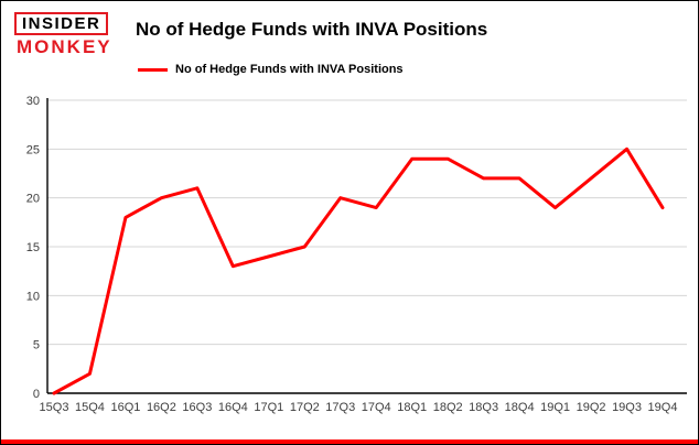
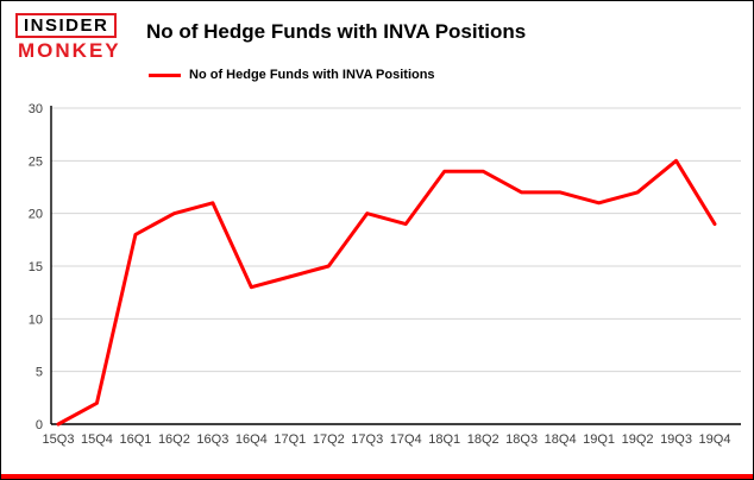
19Q1: 19 -> 21
